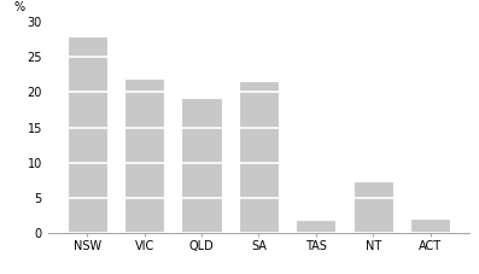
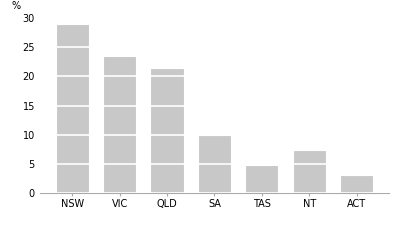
NSW: 28.0 -> 29.0
VIC: 22.0 -> 23.5
QLD: 19.2 -> 21.5
SA: 21.6 -> 10.0
TAS: 1.8 -> 4.8
ACT: 2.0 -> 3.0
